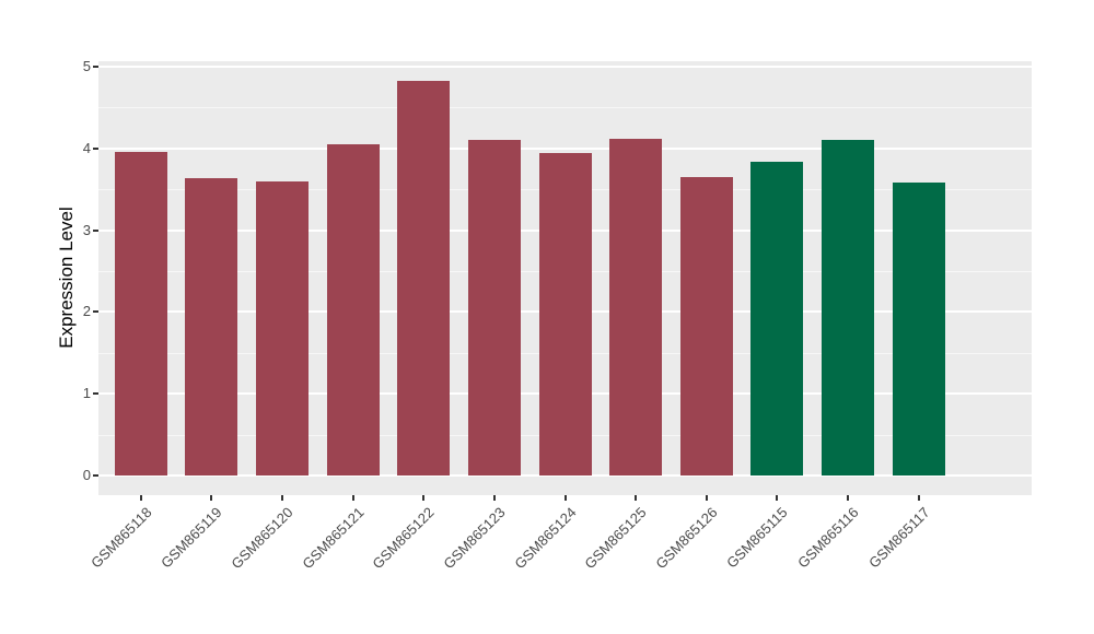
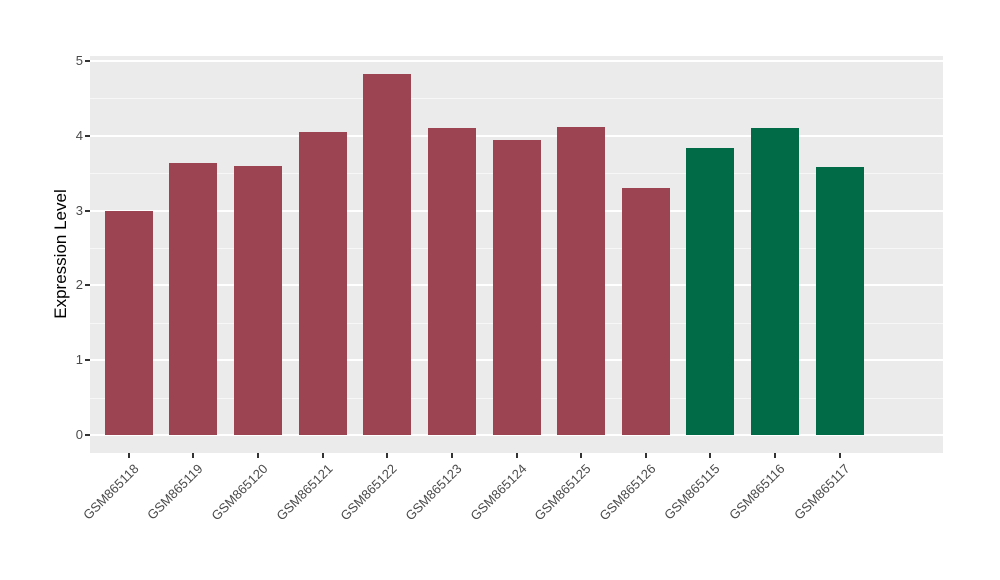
GSM865118: 4.0 -> 3.0
GSM865126: 3.6 -> 3.3
